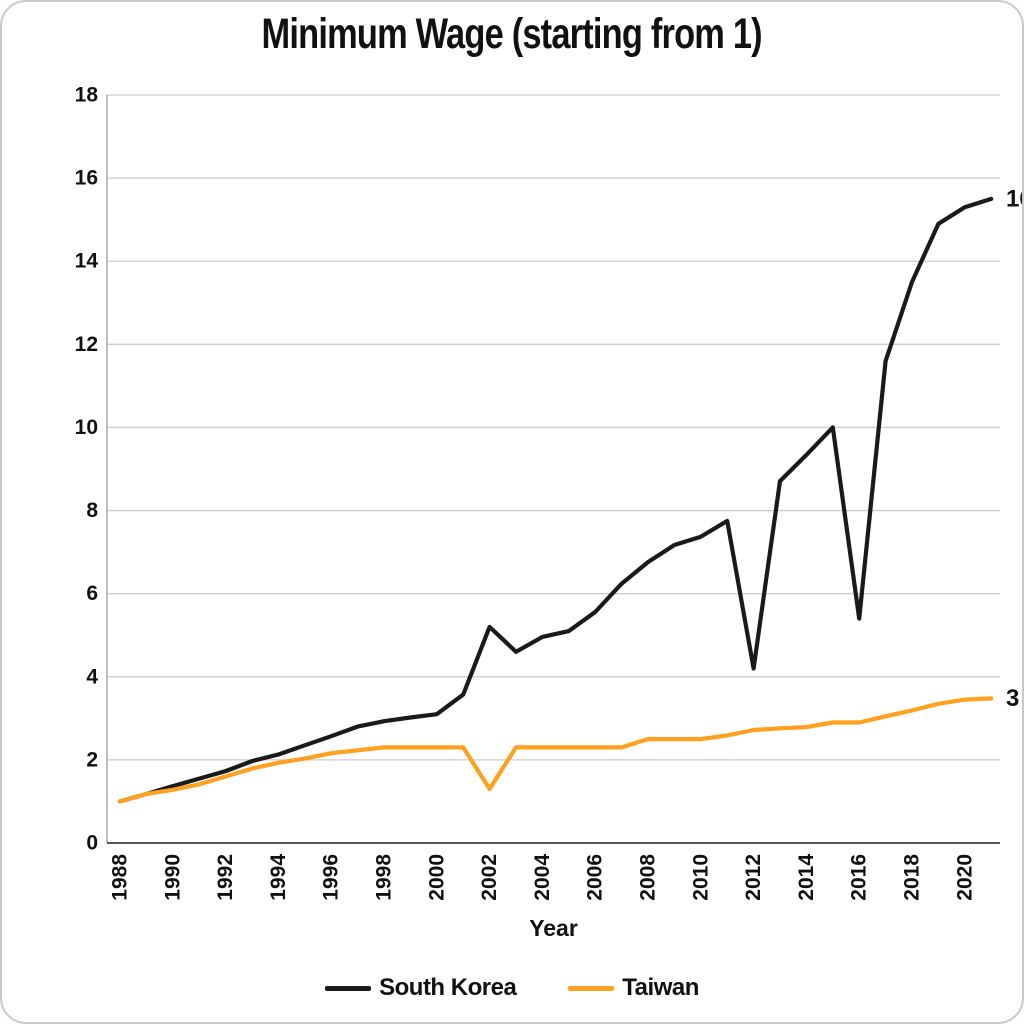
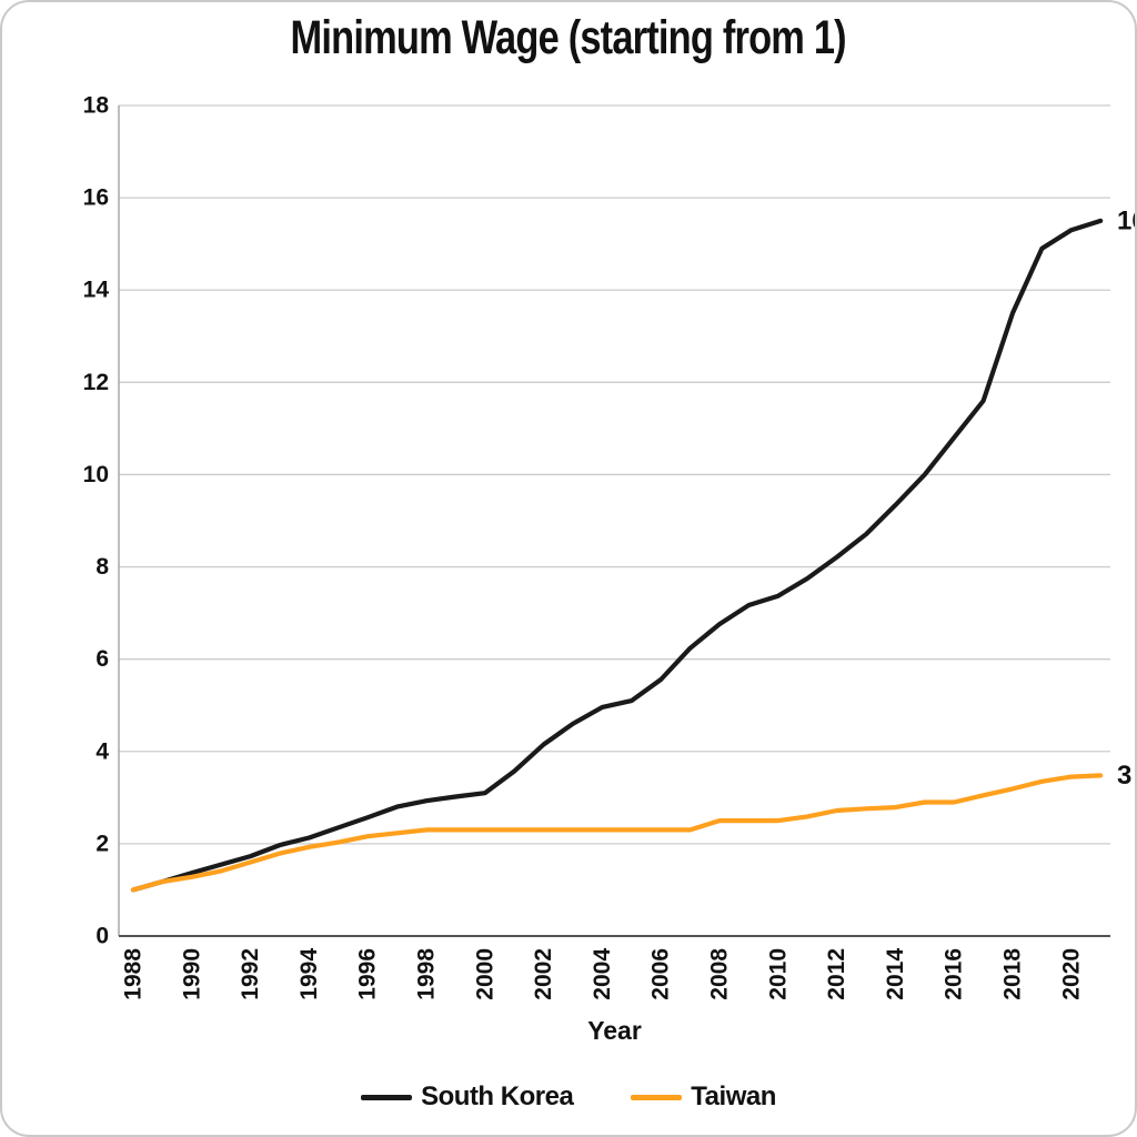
South Korea/2002: 5.2 -> 4.2
Taiwan/2002: 1.3 -> 2.3
South Korea/2012: 4.2 -> 8.2
South Korea/2016: 5.4 -> 10.8
